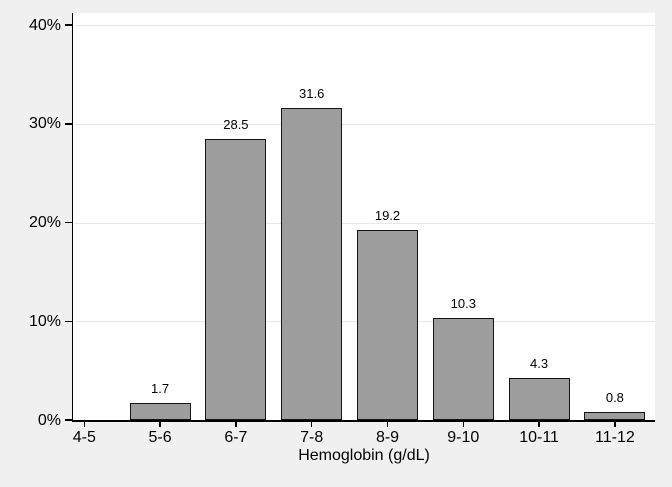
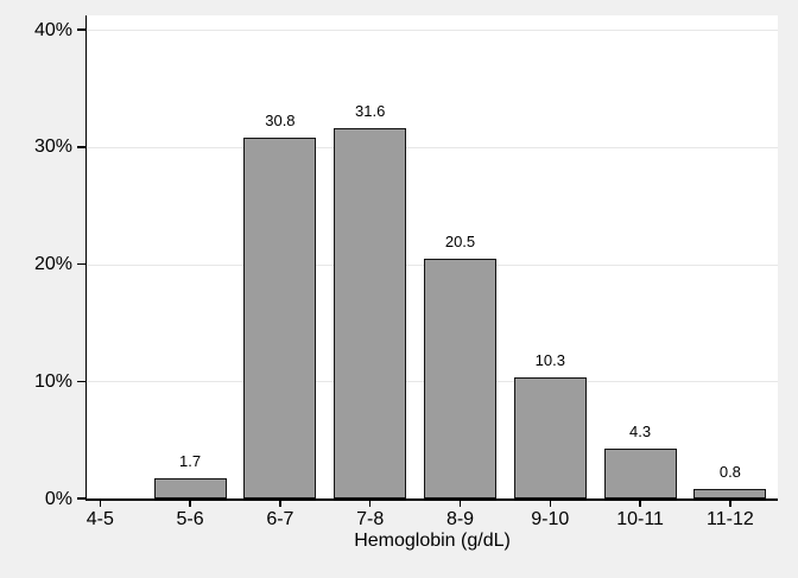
6-7: 28.5 -> 30.8
8-9: 19.2 -> 20.5
